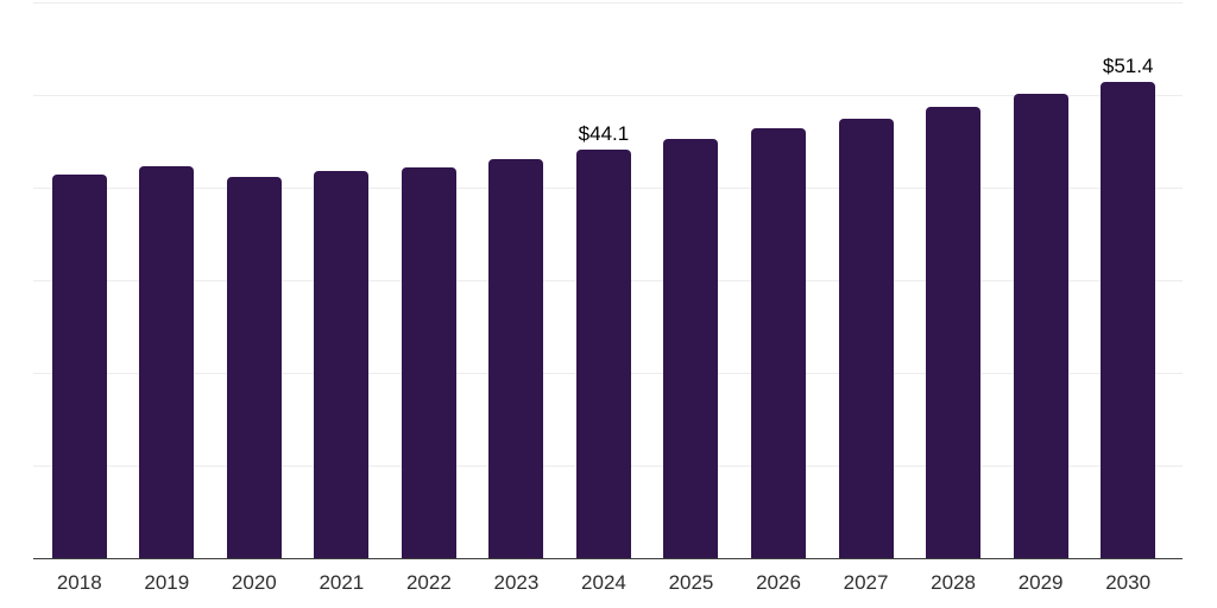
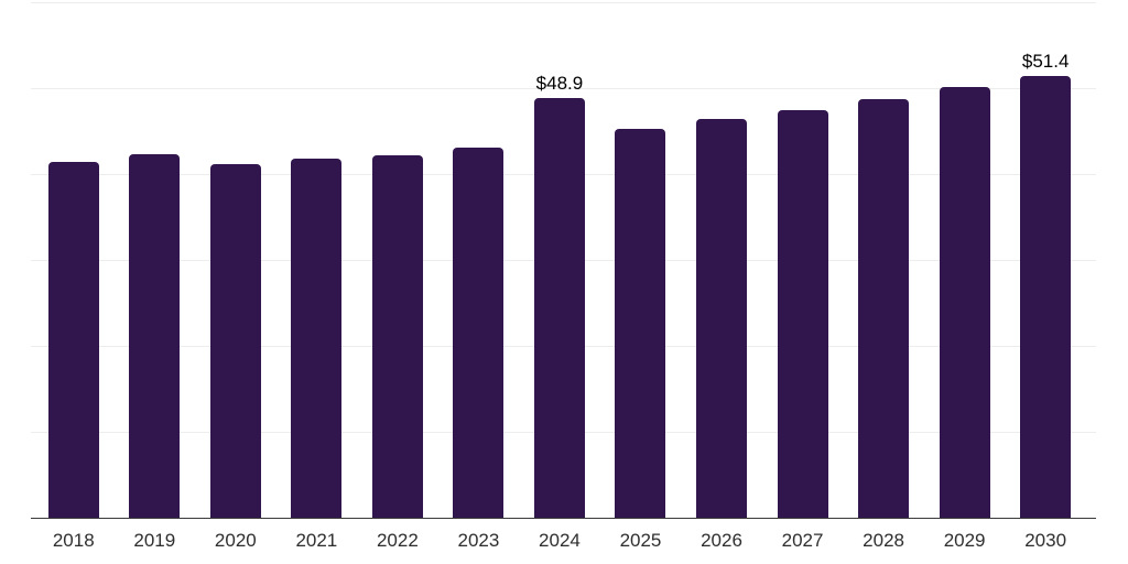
2024: $44.1 -> $48.9
